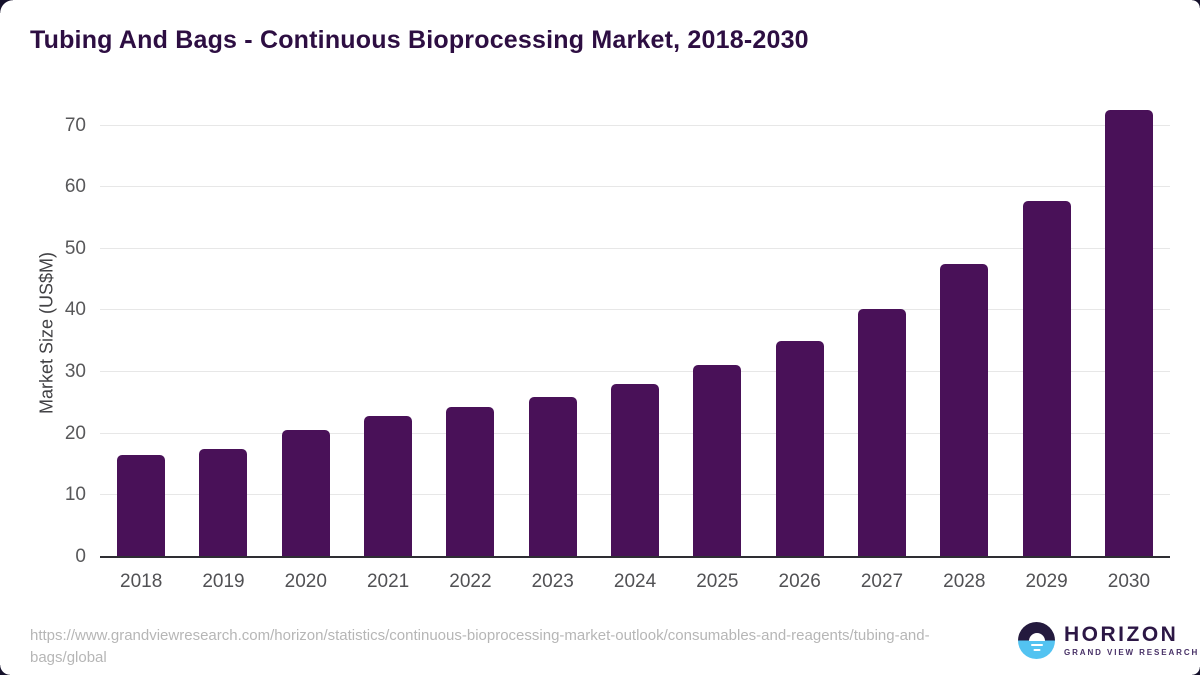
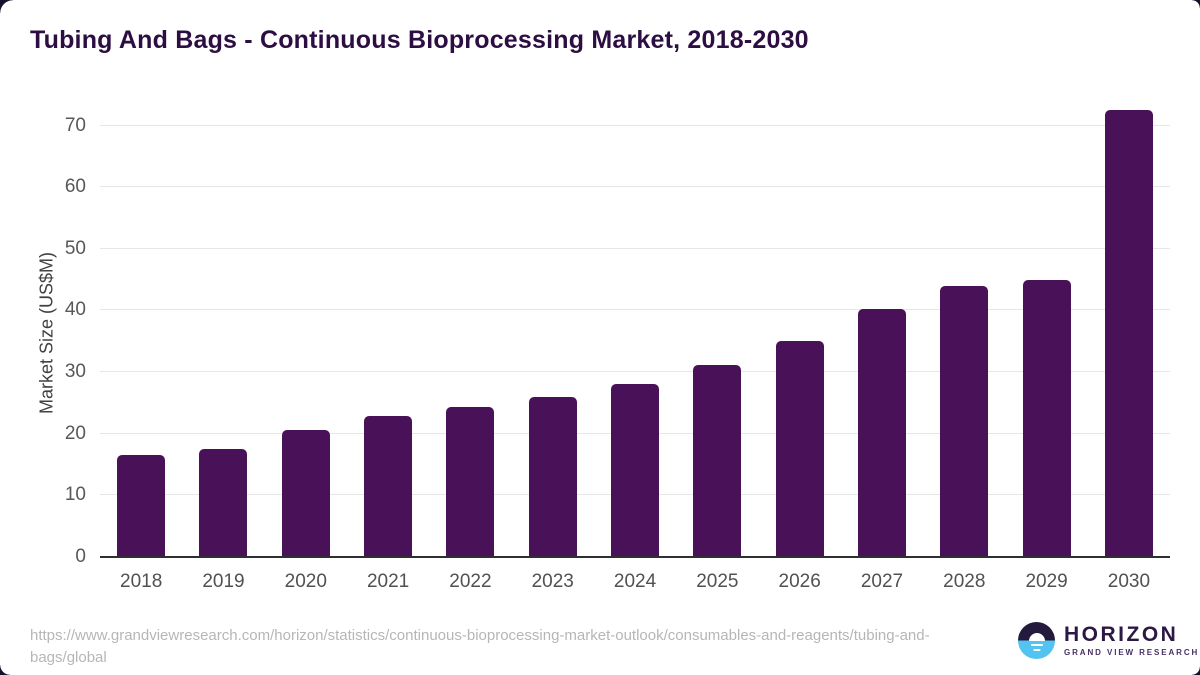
2028: 48 -> 44
2029: 58 -> 45
